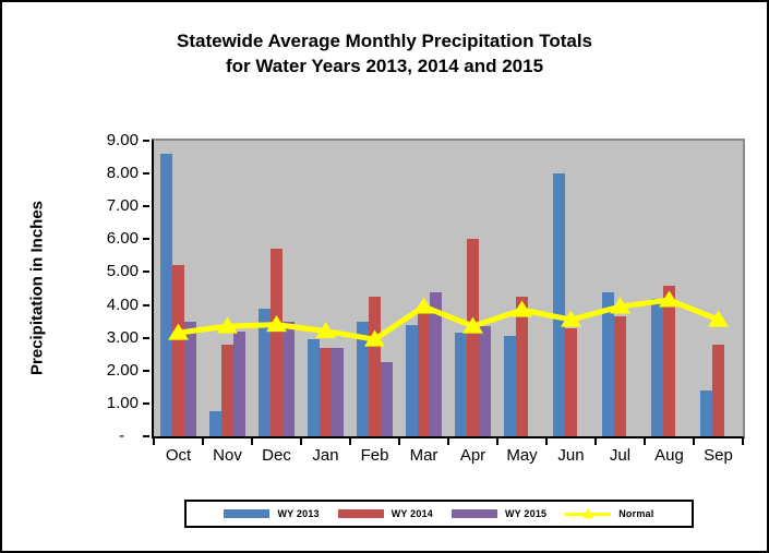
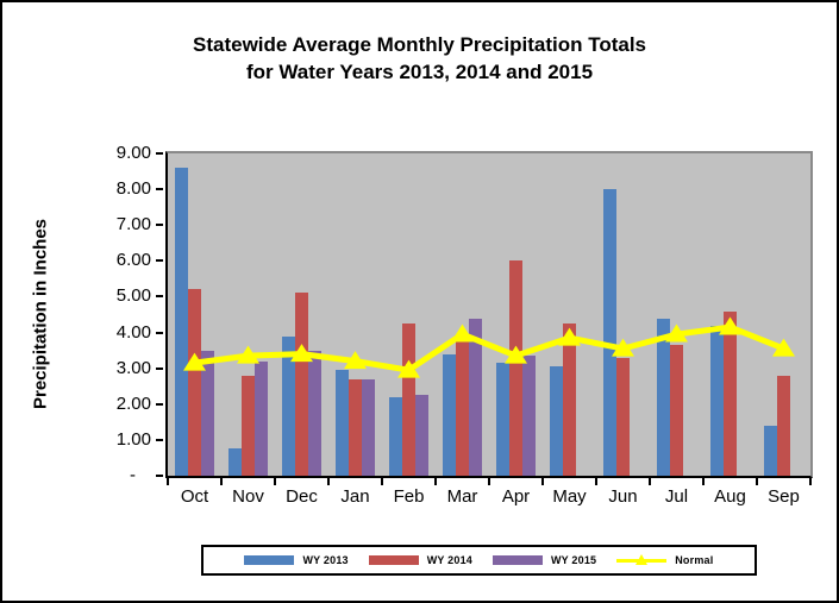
WY 2014/Dec: 5.7 -> 5.1
WY 2013/Feb: 3.5 -> 2.2
